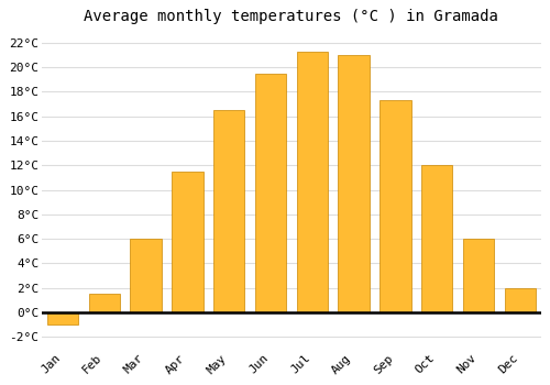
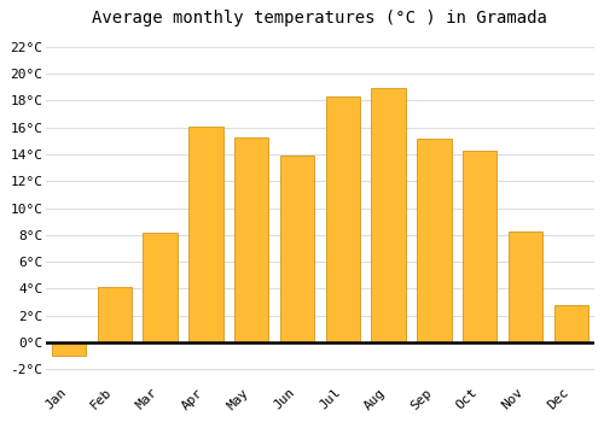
Feb: 1.5°C -> 4.1°C
Mar: 6.0°C -> 8.2°C
Apr: 11.5°C -> 16.1°C
May: 16.5°C -> 15.3°C
Jun: 19.5°C -> 13.9°C
Jul: 21.3°C -> 18.3°C
Aug: 21.0°C -> 18.9°C
Sep: 17.3°C -> 15.2°C
Oct: 12.0°C -> 14.3°C
Nov: 6.0°C -> 8.3°C
Dec: 2.0°C -> 2.8°C
